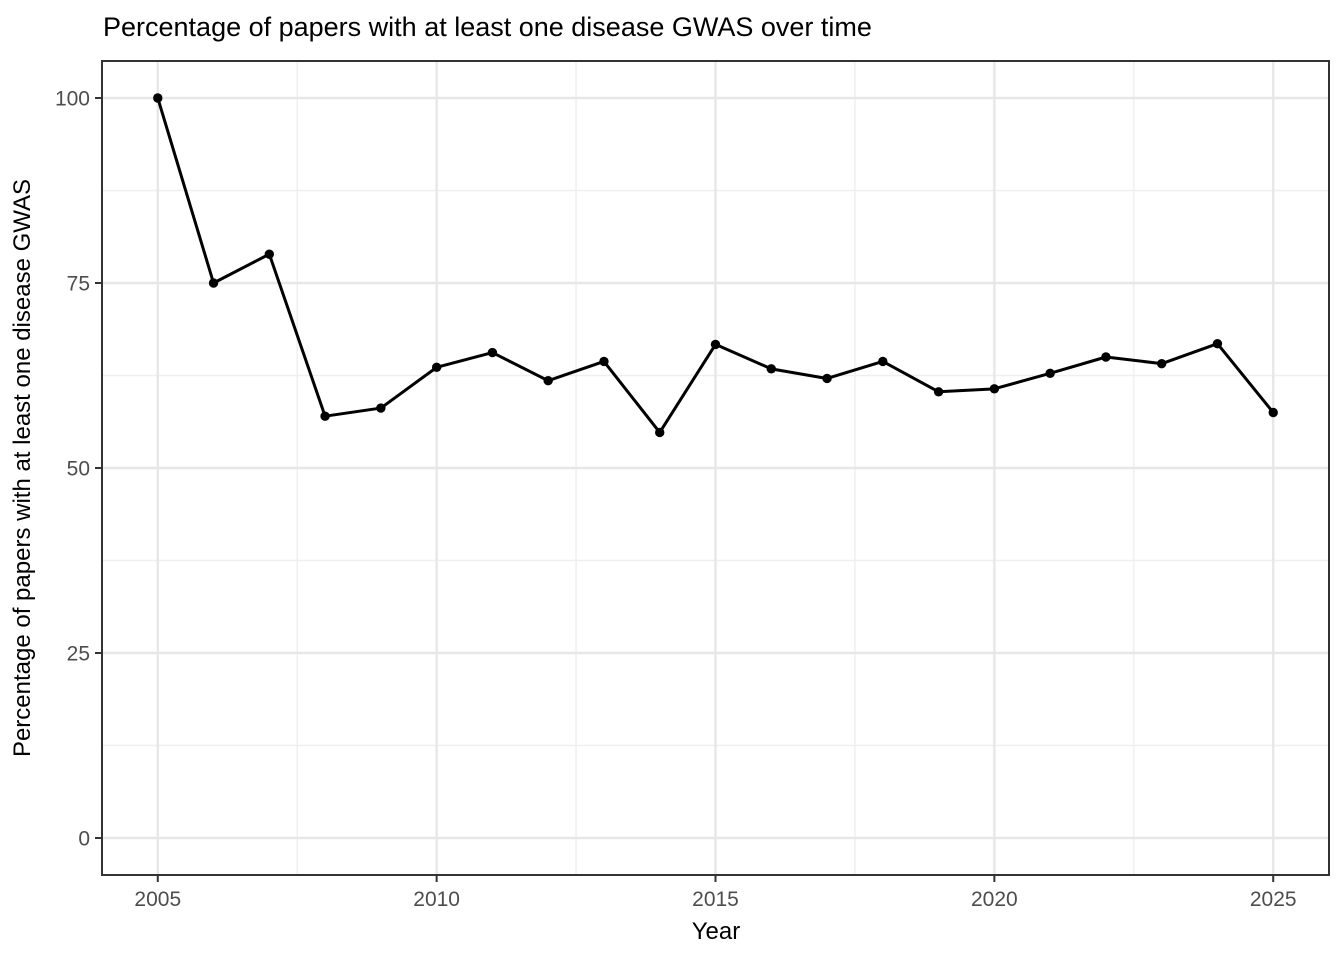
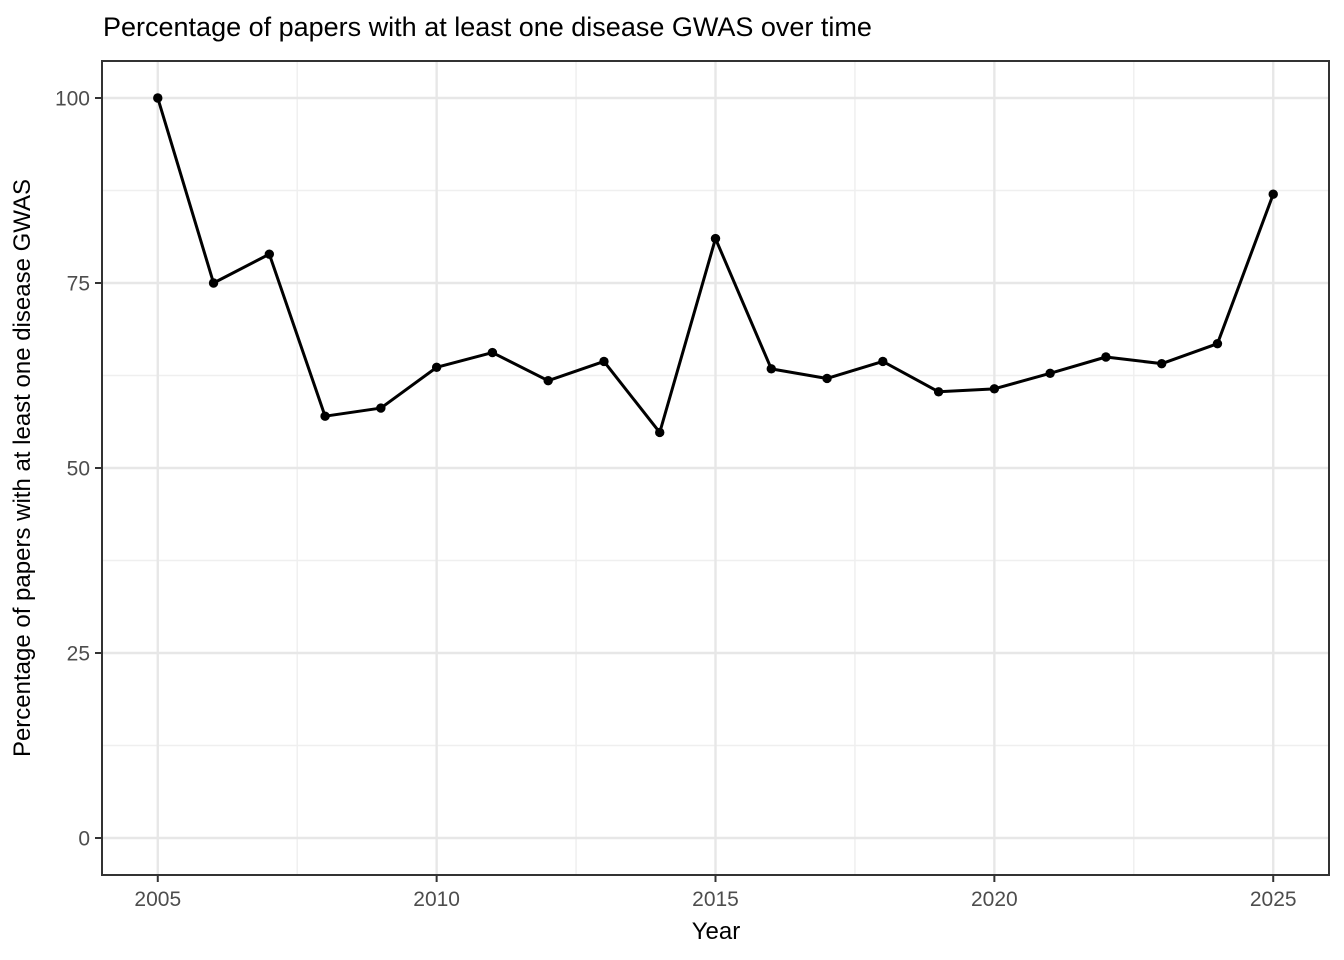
2015: 67 -> 81
2025: 58 -> 87
